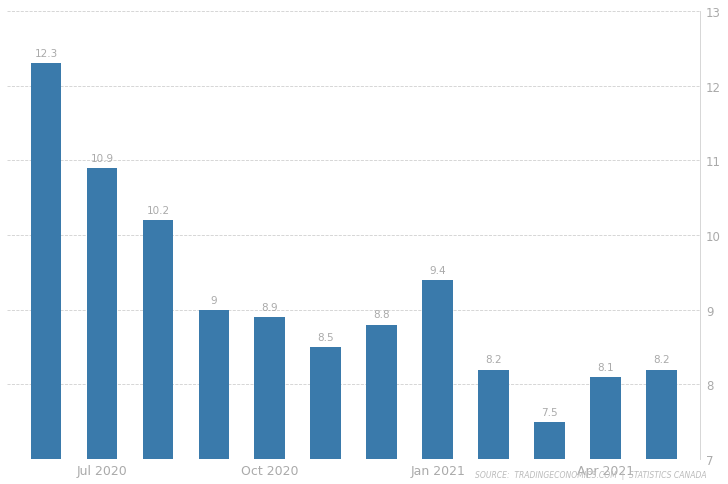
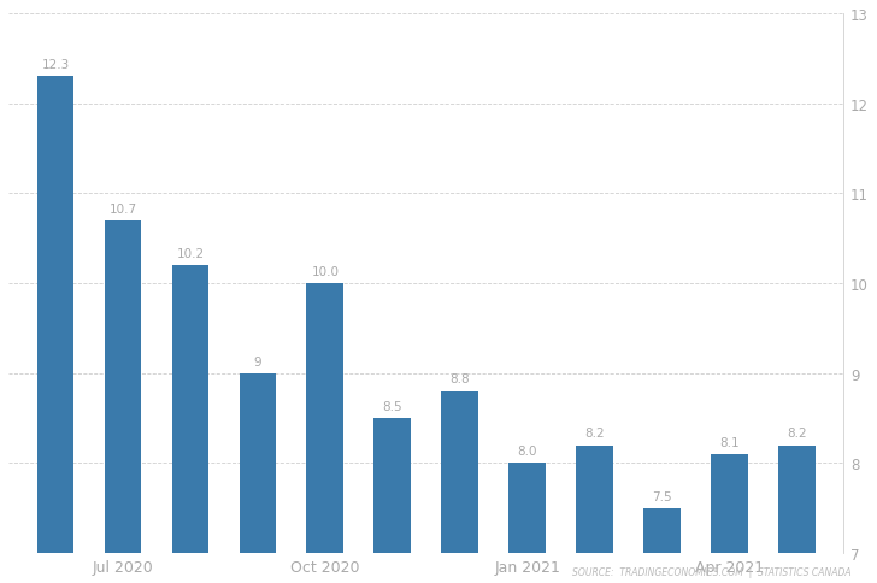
Jul 2020: 10.9 -> 10.7
Oct 2020: 8.9 -> 10.0
Jan 2021: 9.4 -> 8.0
